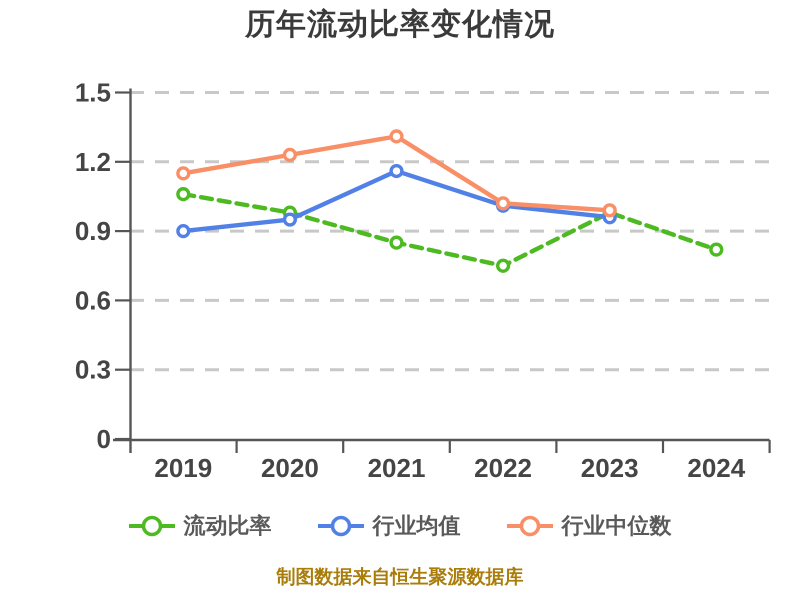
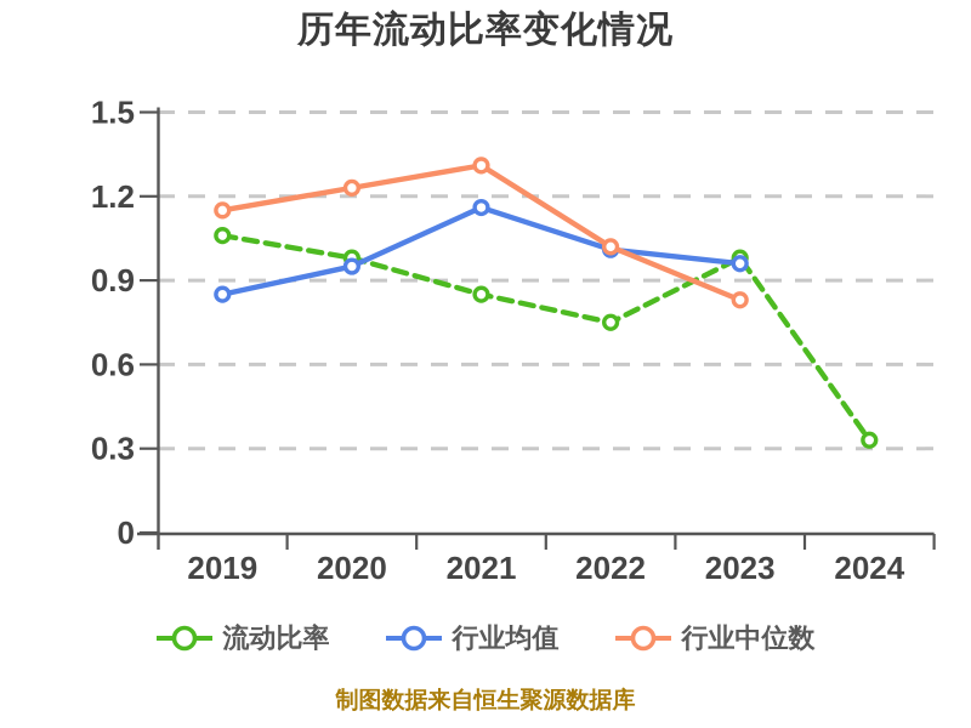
行业均值/2019: 0.90 -> 0.85
行业中位数/2023: 0.99 -> 0.83
流动比率/2024: 0.82 -> 0.33
